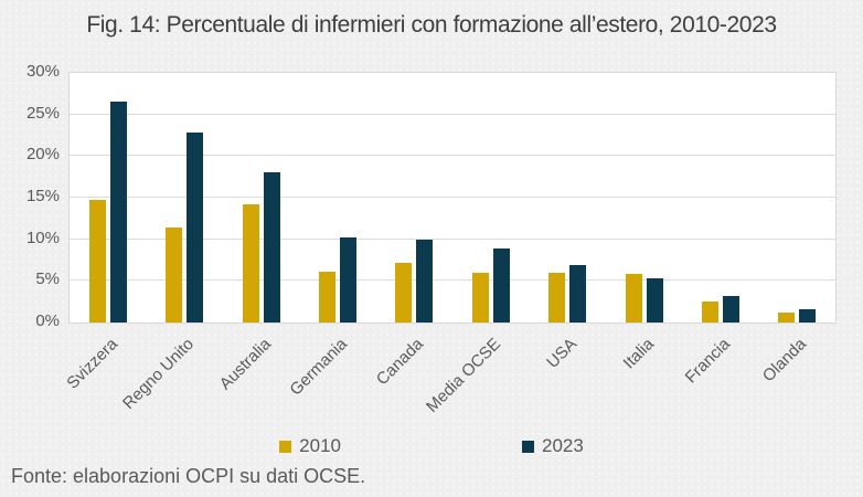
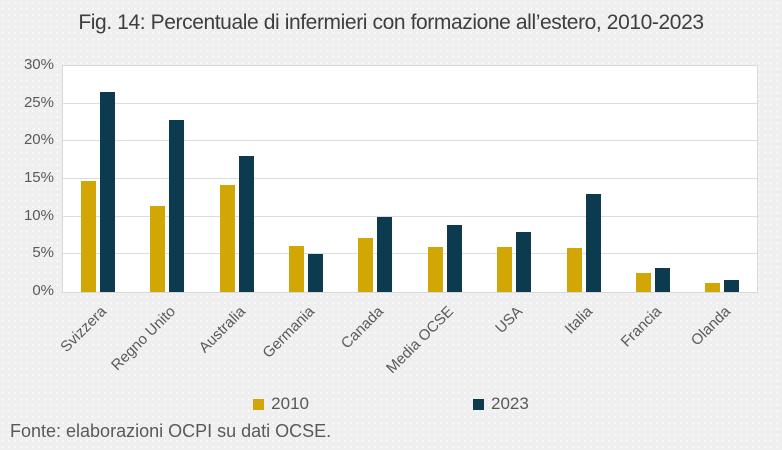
2023/Germania: 10% -> 5%
2023/USA: 7% -> 8%
2023/Italia: 5% -> 13%
